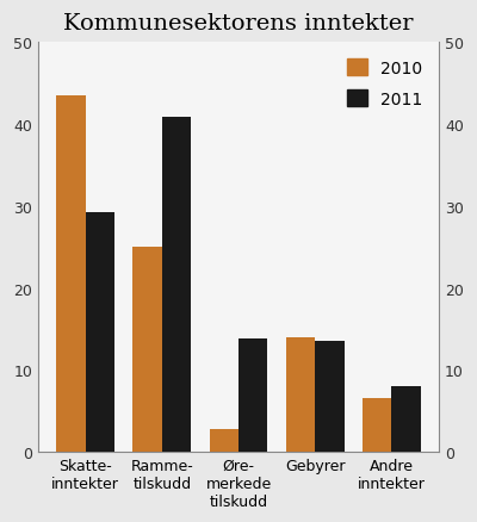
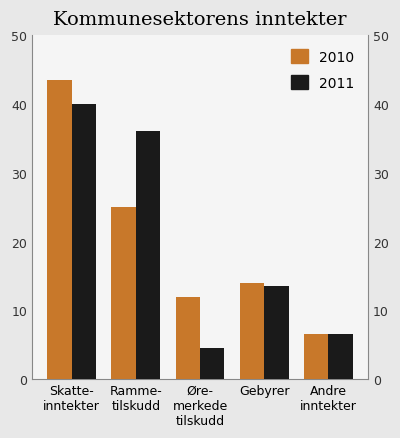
2011/Skatte- inntekter: 29.2 -> 40.0
2011/Ramme- tilskudd: 40.8 -> 36.0
2010/Øre- merkede tilskudd: 2.8 -> 12.0
2011/Øre- merkede tilskudd: 13.8 -> 4.5
2011/Andre inntekter: 8.0 -> 6.5
